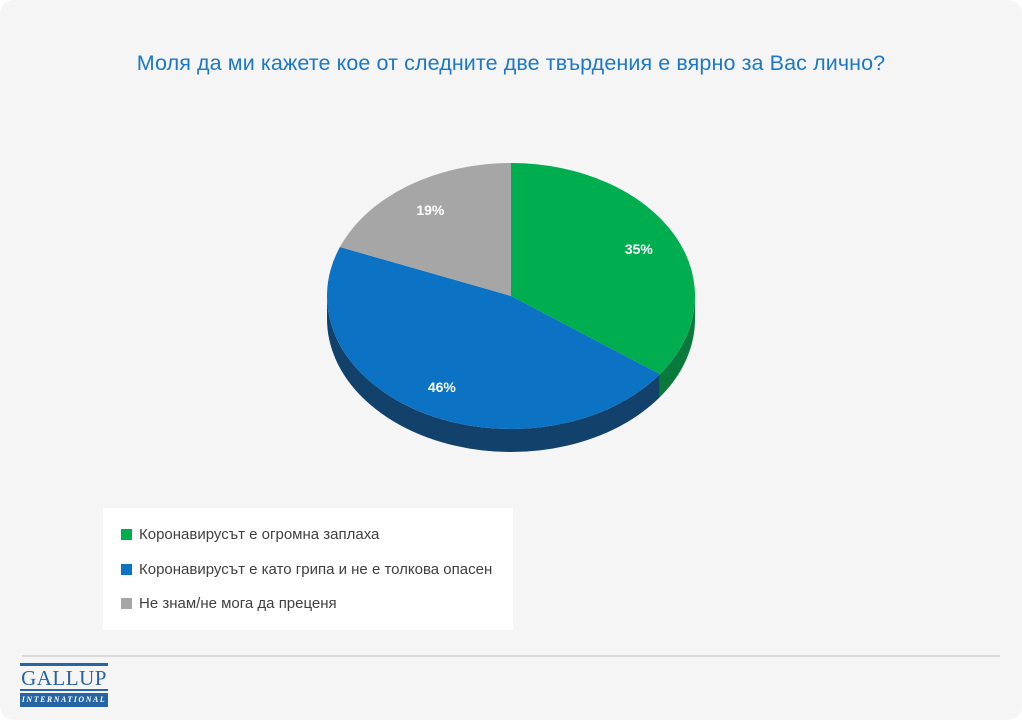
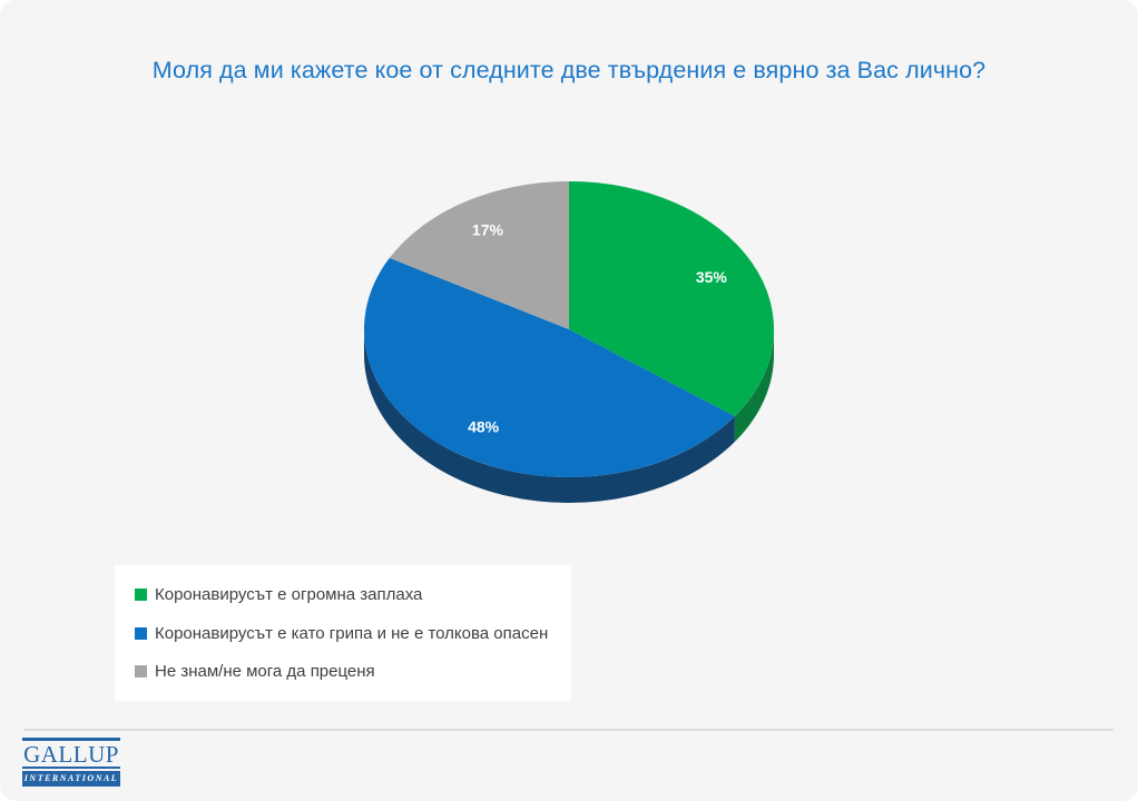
Коронавирусът е като грипа и не е толкова опасен: 46% -> 48%
Не знам/не мога да преценя: 19% -> 17%
